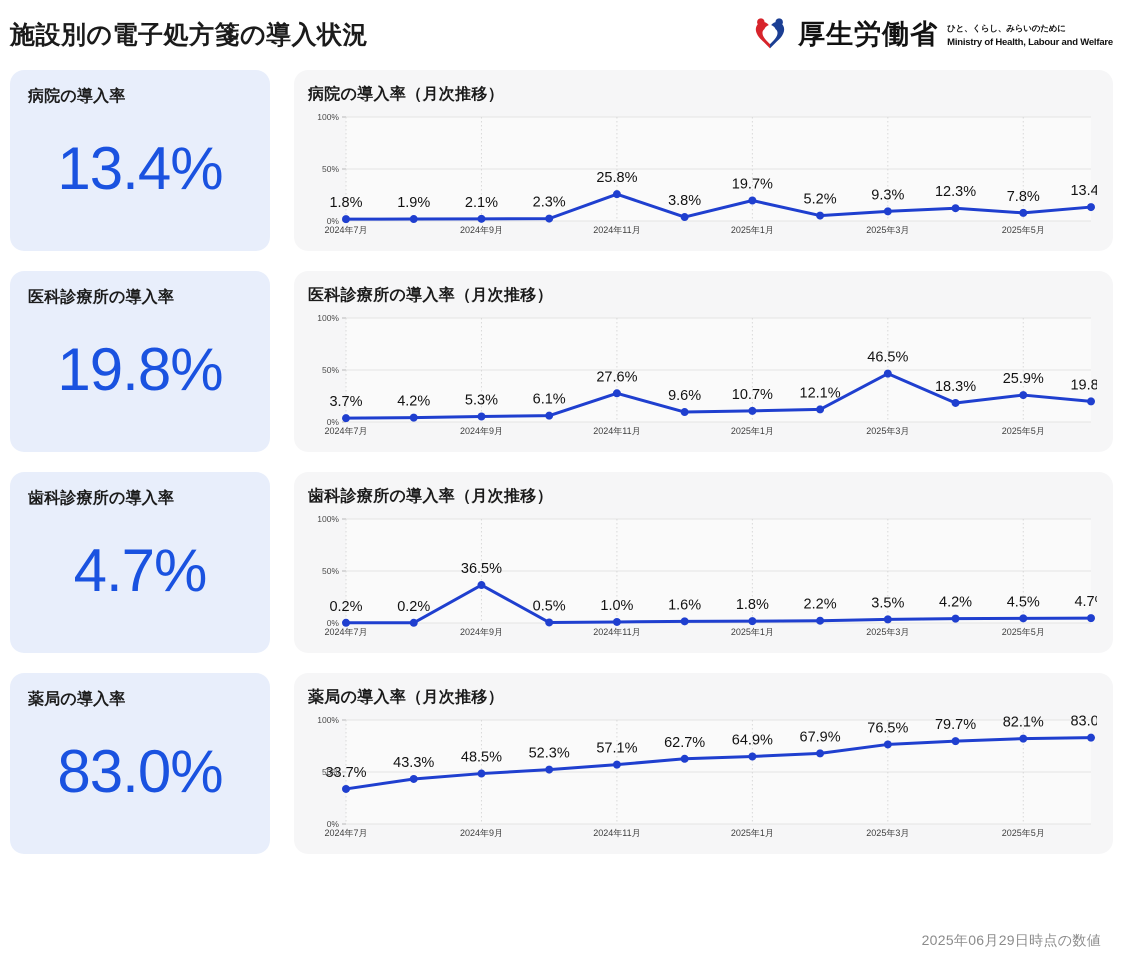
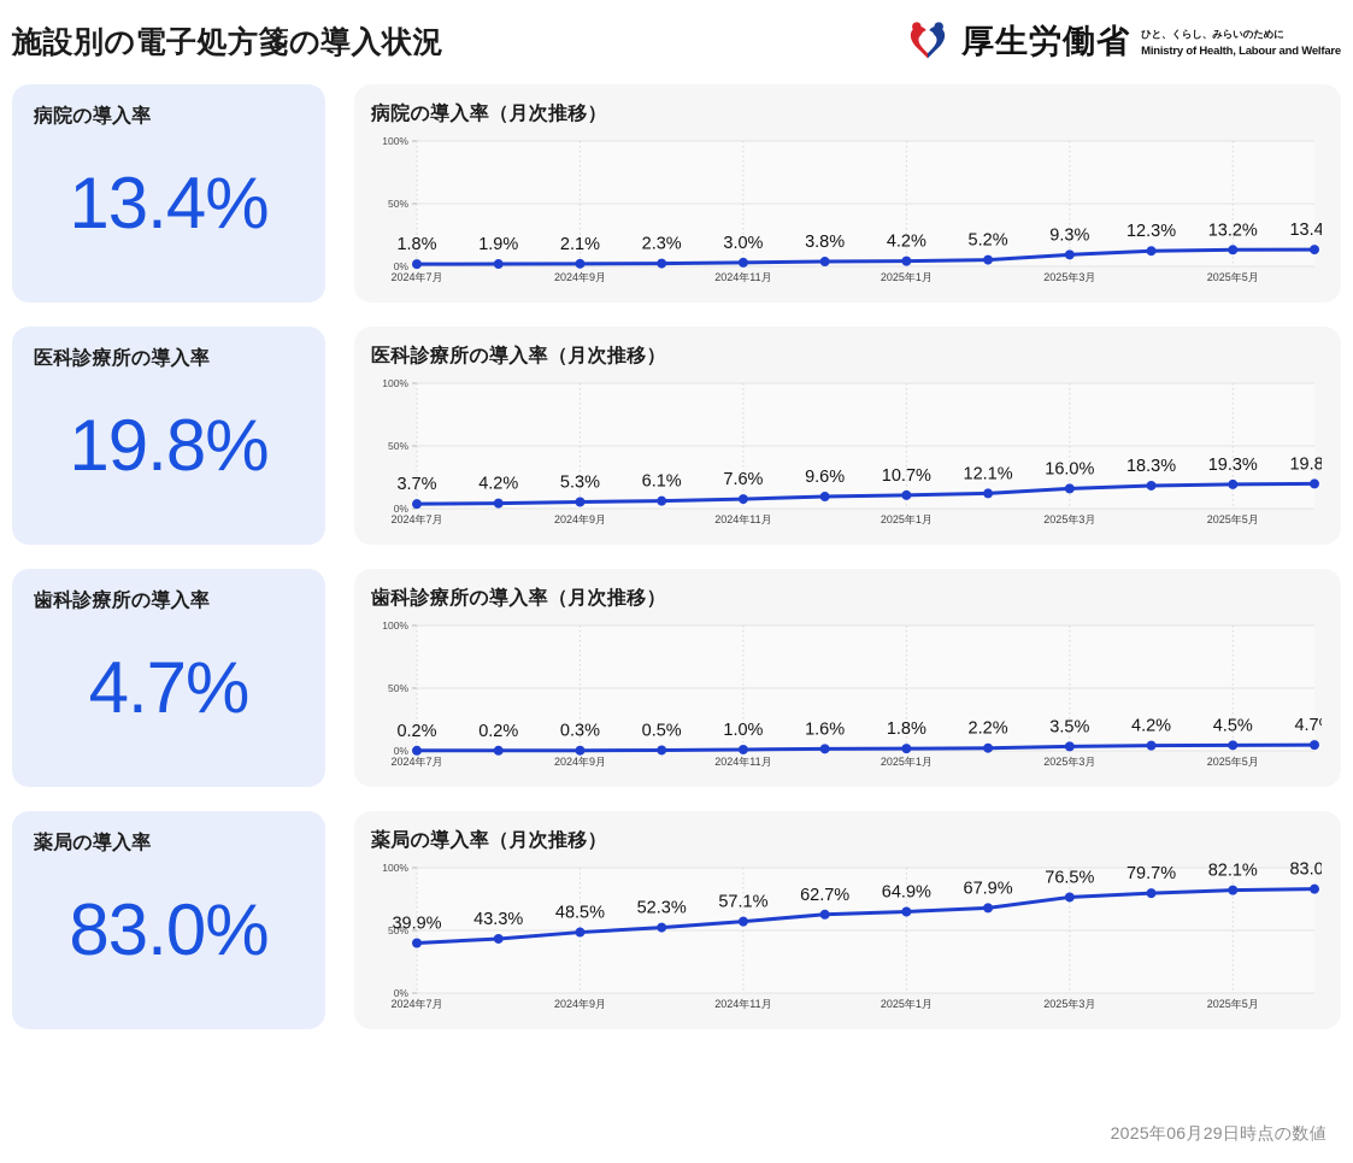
病院の導入率（月次推移）/2024年11月: 25.8% -> 3.0%
病院の導入率（月次推移）/2025年1月: 19.7% -> 4.2%
病院の導入率（月次推移）/2025年5月: 7.8% -> 13.2%
医科診療所の導入率（月次推移）/2024年11月: 27.6% -> 7.6%
医科診療所の導入率（月次推移）/2025年3月: 46.5% -> 16.0%
医科診療所の導入率（月次推移）/2025年5月: 25.9% -> 19.3%
歯科診療所の導入率（月次推移）/2024年9月: 36.5% -> 0.3%
薬局の導入率（月次推移）/2024年7月: 33.7% -> 39.9%
